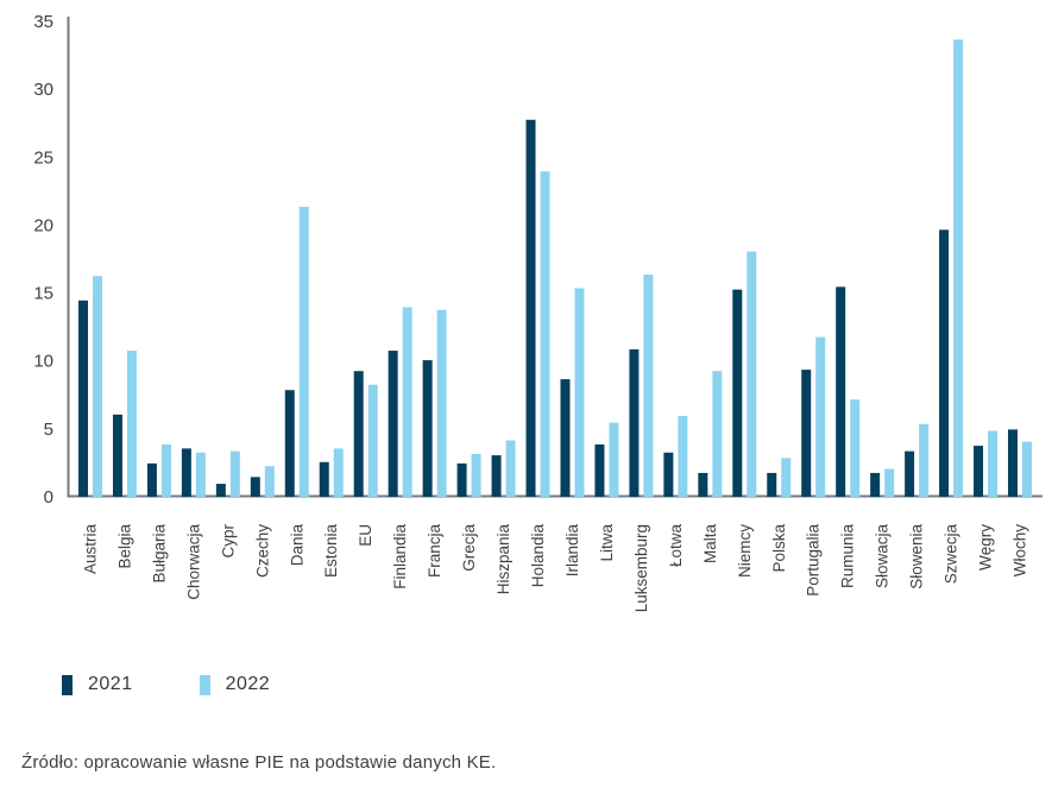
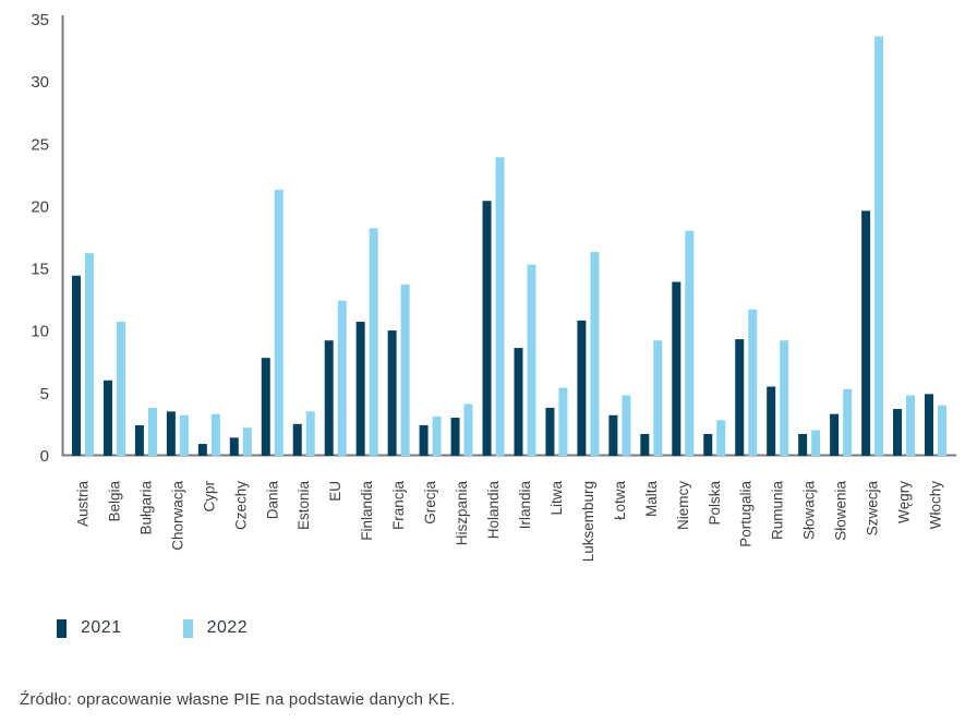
2022/EU: 8.3 -> 12.5
2022/Finlandia: 14.0 -> 18.3
2021/Holandia: 27.8 -> 20.5
2022/Łotwa: 6.0 -> 4.9
2021/Niemcy: 15.3 -> 14.0
2021/Rumunia: 15.5 -> 5.6
2022/Rumunia: 7.2 -> 9.3
